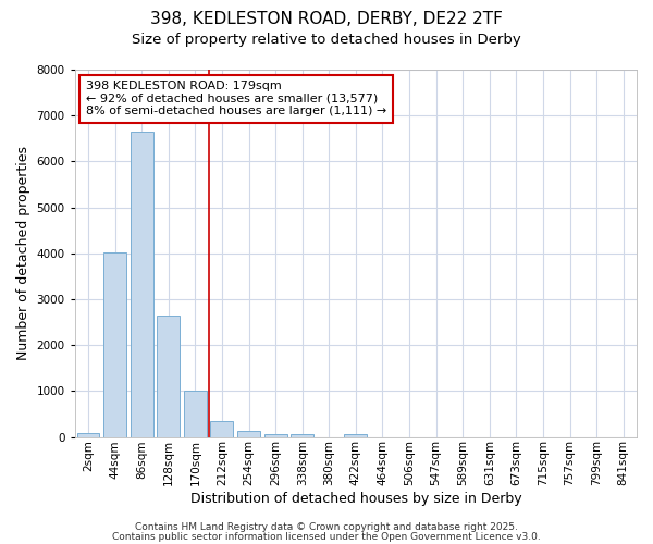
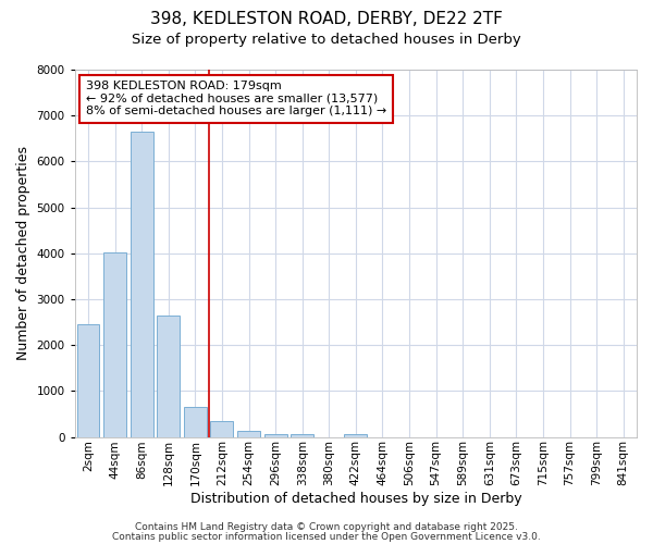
2sqm: 80 -> 2450
170sqm: 1000 -> 650
